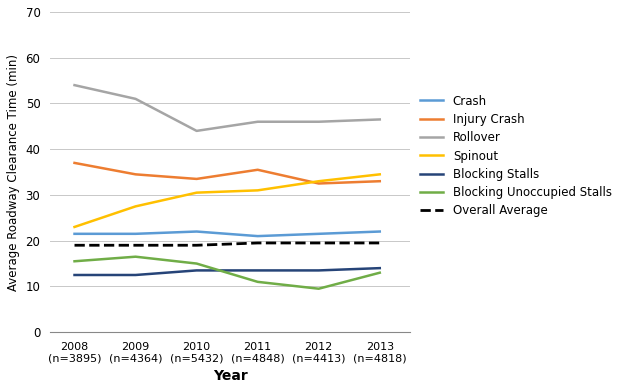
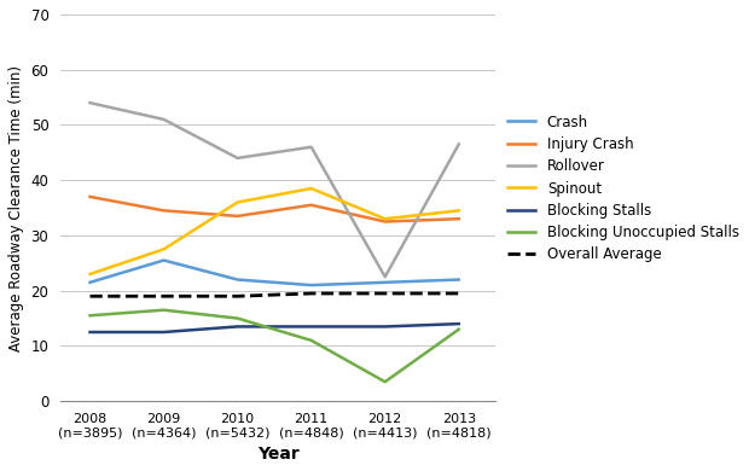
Crash/2009 (n=4364): 21.5 -> 25.5
Spinout/2010 (n=5432): 30.5 -> 36.0
Spinout/2011 (n=4848): 31.0 -> 38.5
Rollover/2012 (n=4413): 46.0 -> 22.5
Blocking Unoccupied Stalls/2012 (n=4413): 9.5 -> 3.5
